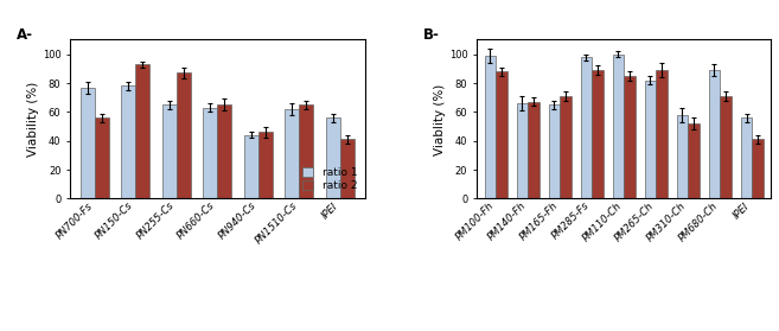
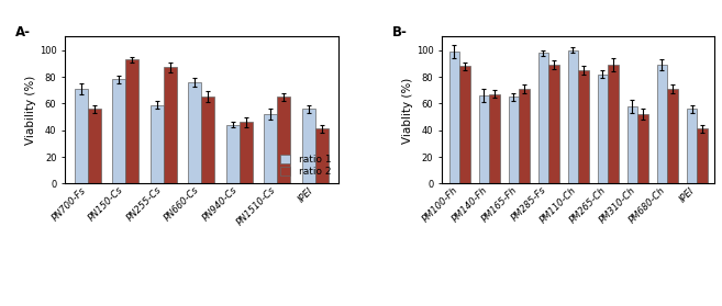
ratio 1/PN700-Fs: 77 -> 71
ratio 1/PN255-Cs: 65 -> 59
ratio 1/PN660-Cs: 63 -> 76
ratio 1/PN1510-Cs: 62 -> 52
